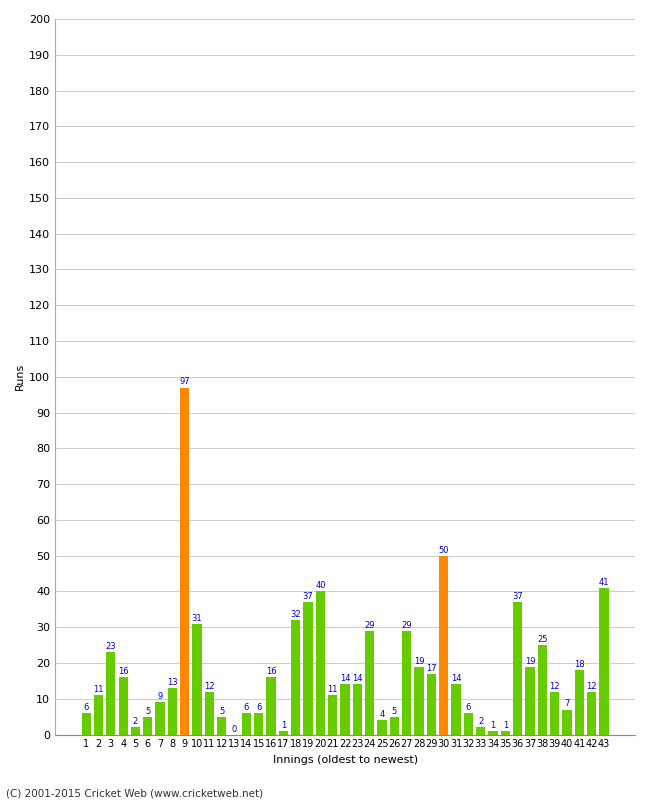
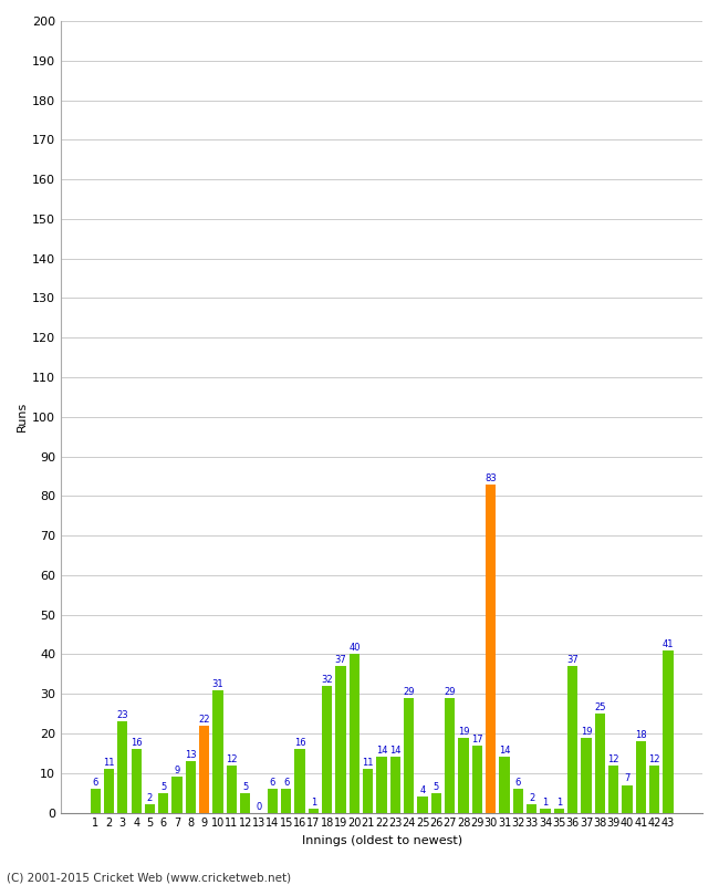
9: 97 -> 22
30: 50 -> 83
